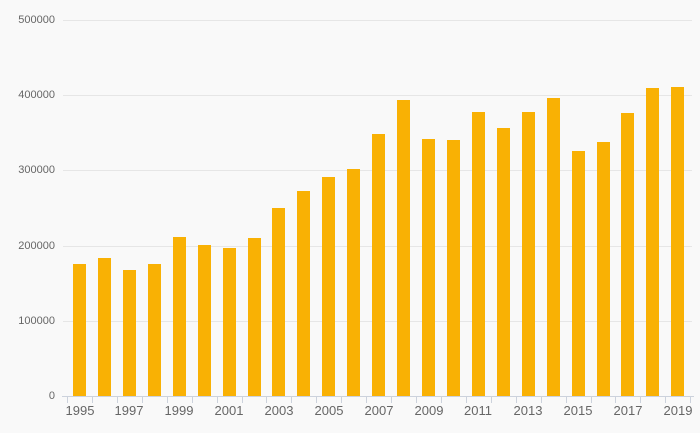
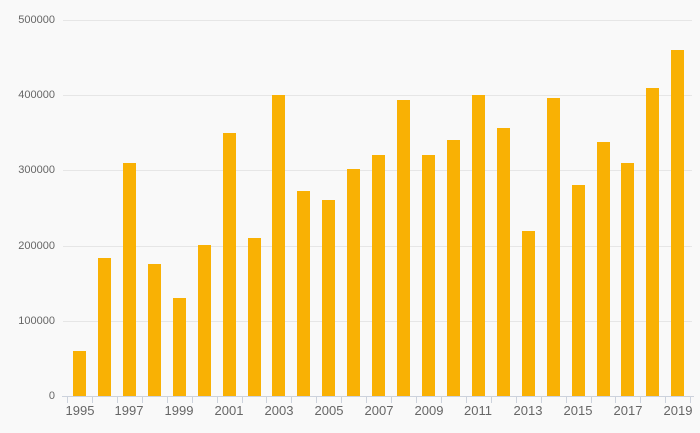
1995: 180000 -> 60000
1997: 170000 -> 310000
1999: 210000 -> 130000
2001: 200000 -> 350000
2003: 250000 -> 400000
2005: 290000 -> 260000
2007: 350000 -> 320000
2009: 340000 -> 320000
2011: 380000 -> 400000
2013: 380000 -> 220000
2015: 330000 -> 280000
2017: 380000 -> 310000
2019: 410000 -> 460000
